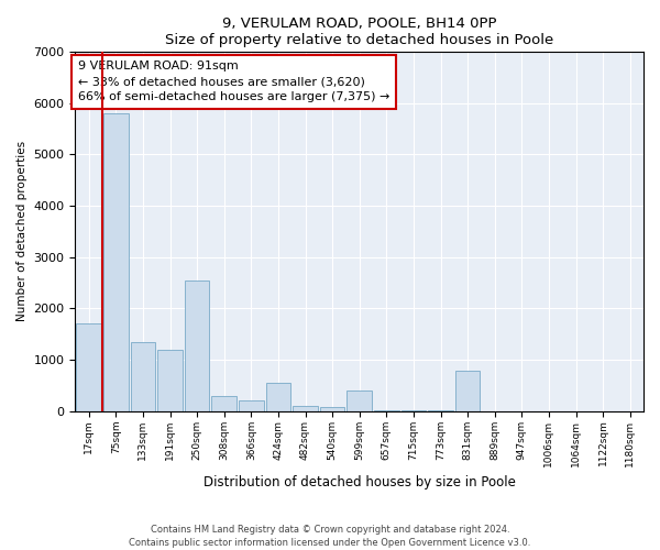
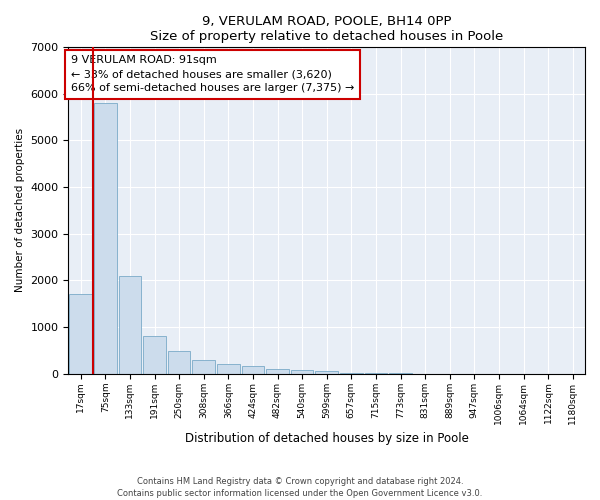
133sqm: 1350 -> 2100
191sqm: 1200 -> 820
250sqm: 2550 -> 490
424sqm: 550 -> 160
599sqm: 400 -> 60
831sqm: 800 -> 10
